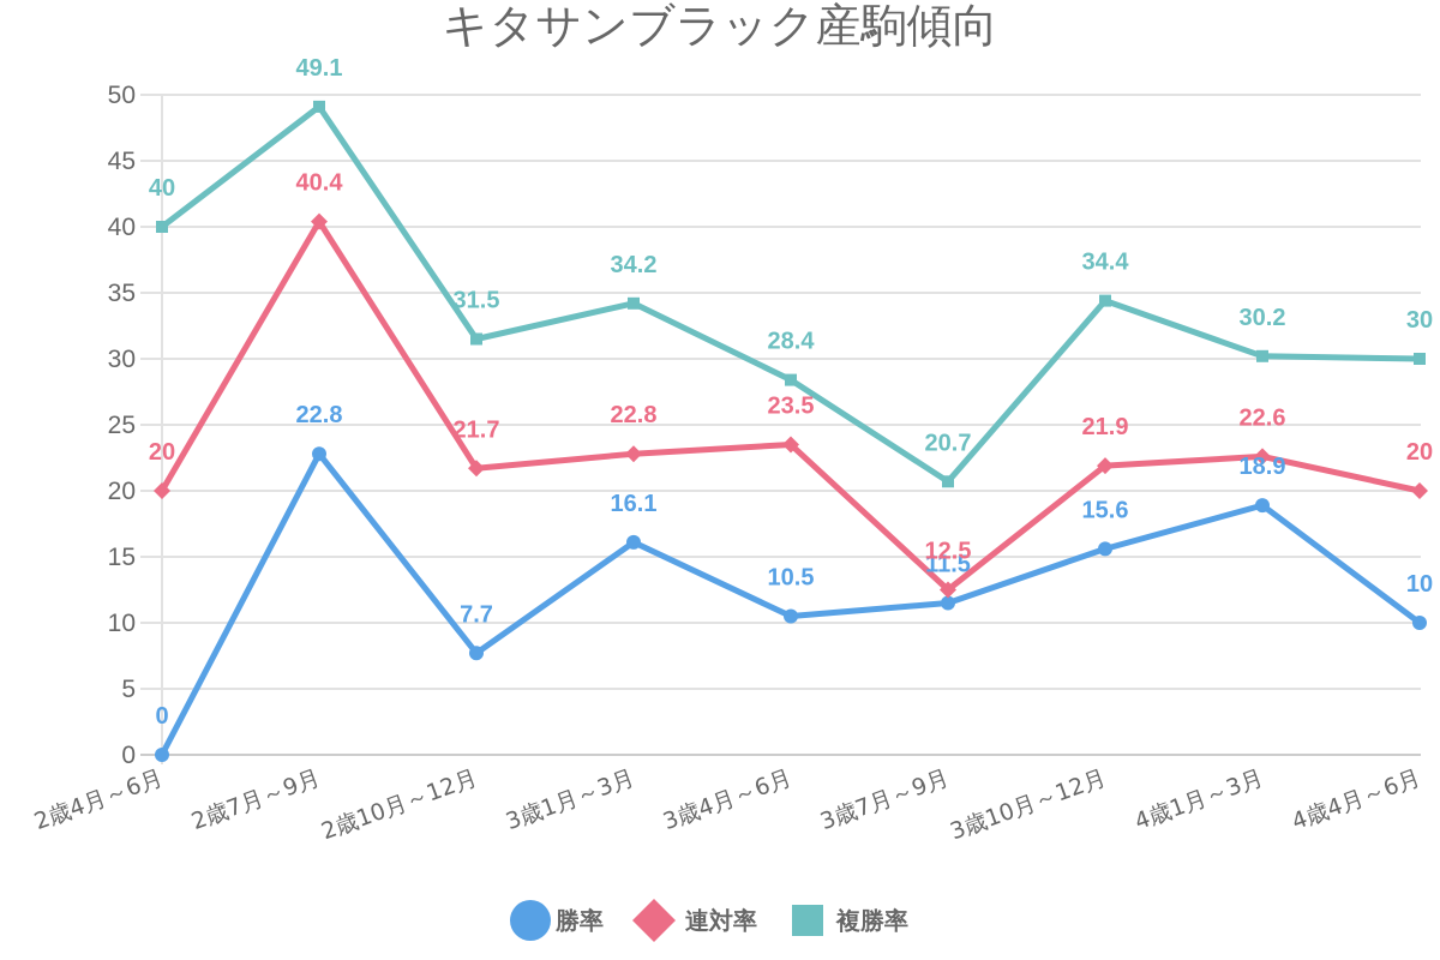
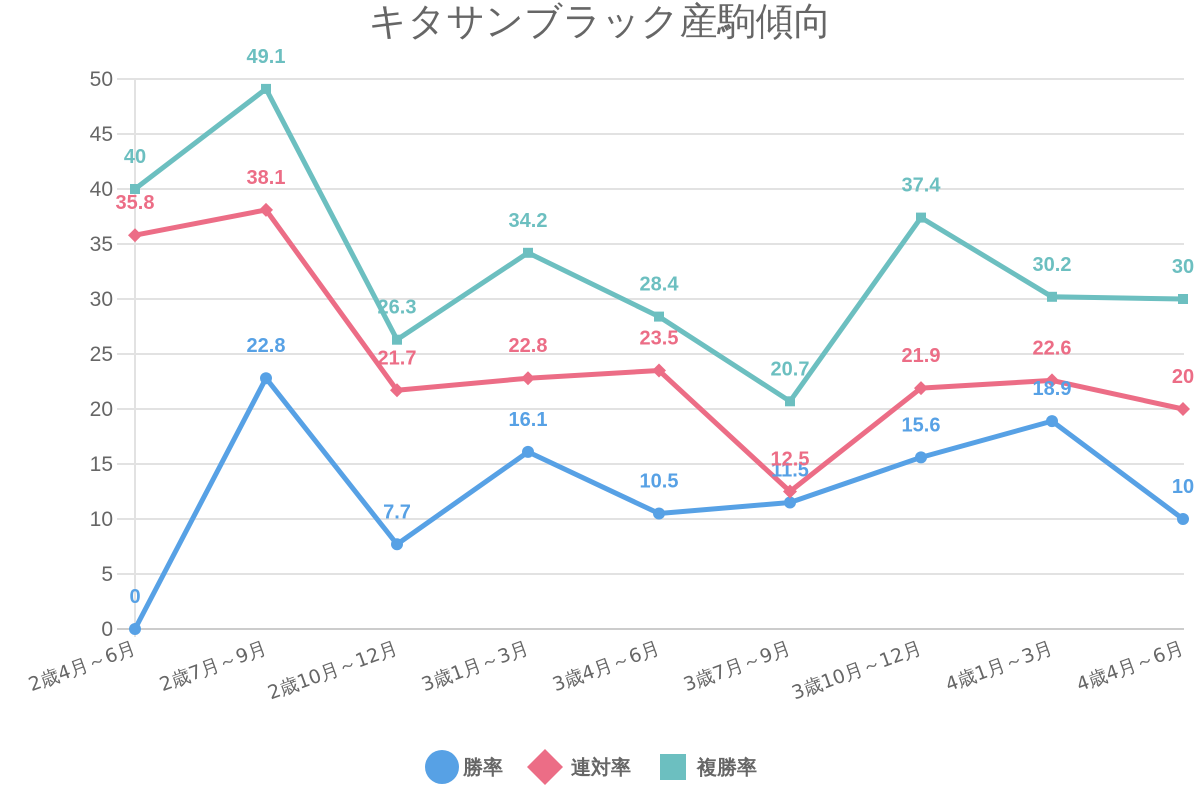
連対率/2歳4月～6月: 20 -> 35.8
連対率/2歳7月～9月: 40.4 -> 38.1
複勝率/2歳10月～12月: 31.5 -> 26.3
複勝率/3歳10月～12月: 34.4 -> 37.4
